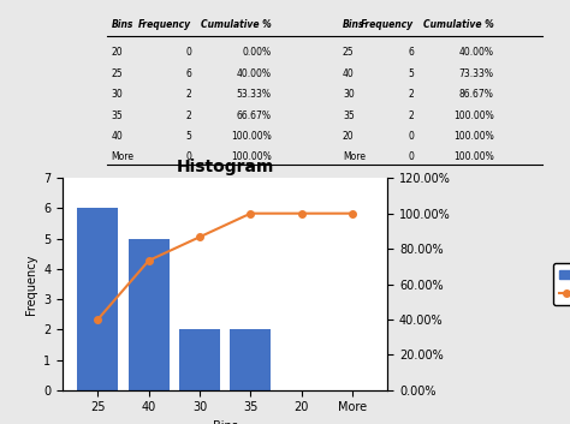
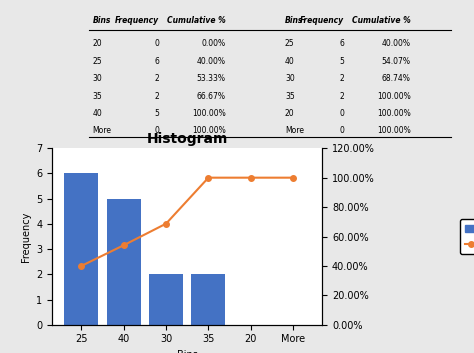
Cumulative %/40: 73.33% -> 54.07%
Cumulative %/30: 86.67% -> 68.74%
